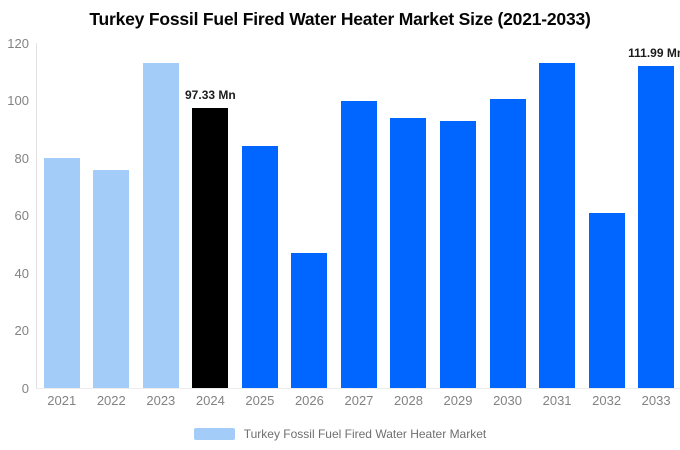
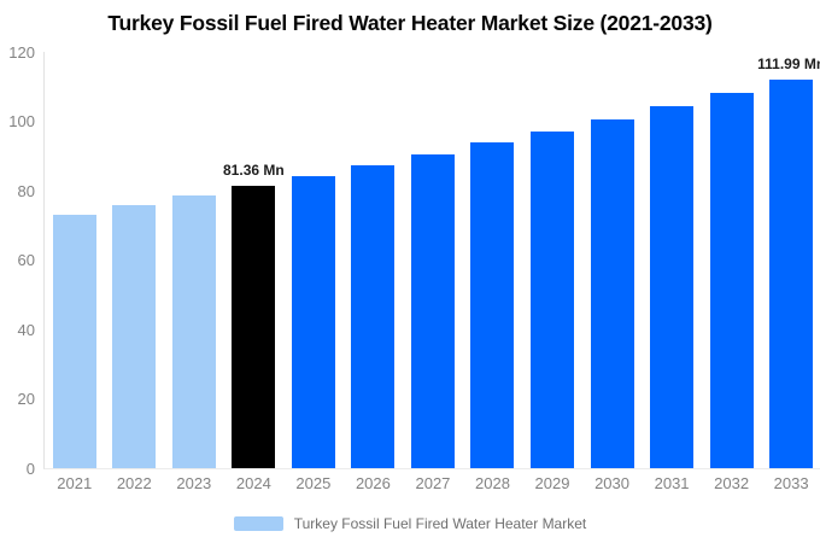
2021: 80 -> 73
2023: 113 -> 78
2024: 97.33 -> 81.36
2026: 47 -> 87
2027: 100 -> 90
2029: 93 -> 97
2031: 113 -> 104
2032: 61 -> 108
